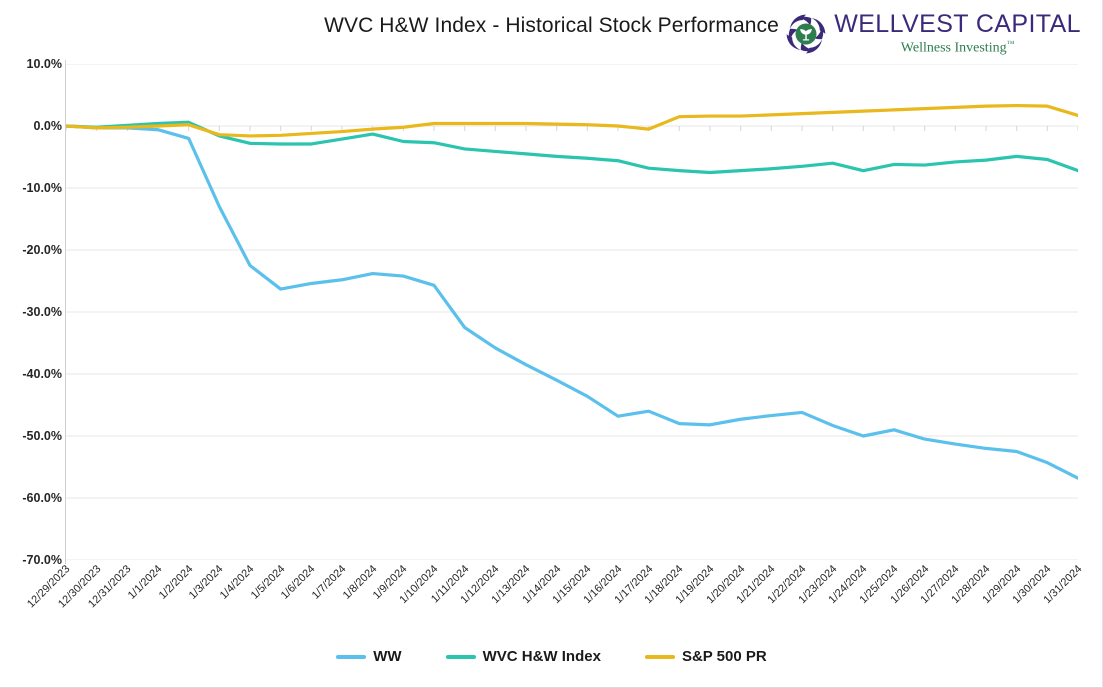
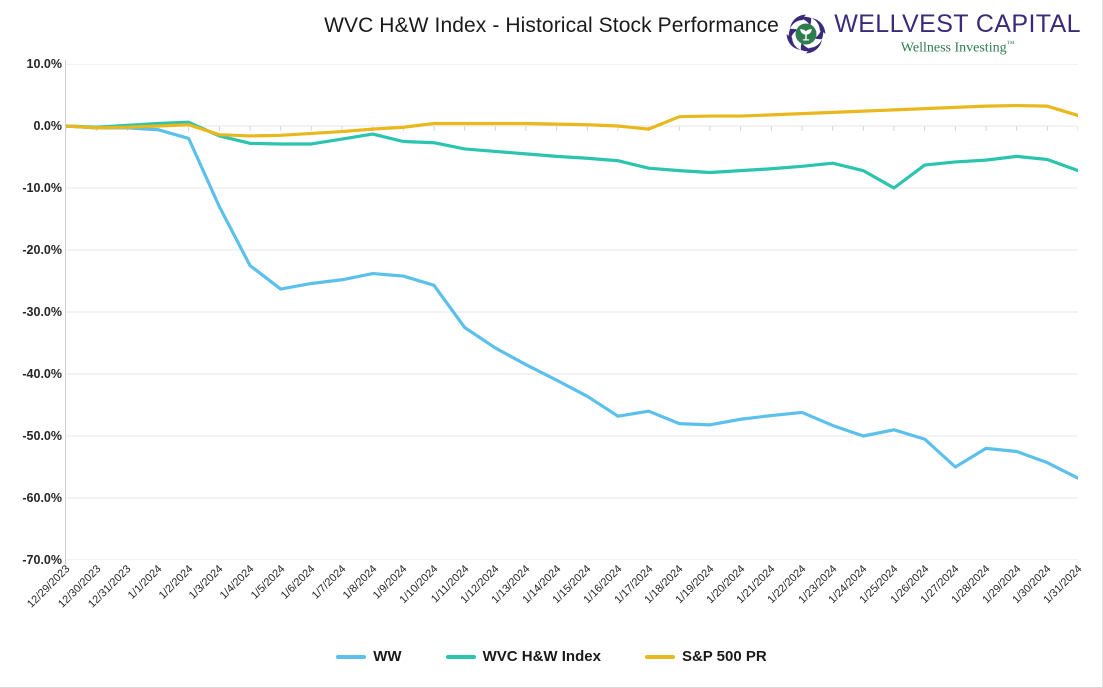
WVC H&W Index/1/25/2024: -6% -> -10%
WW/1/27/2024: -51% -> -55%
